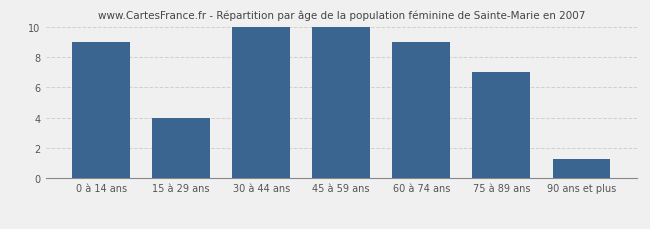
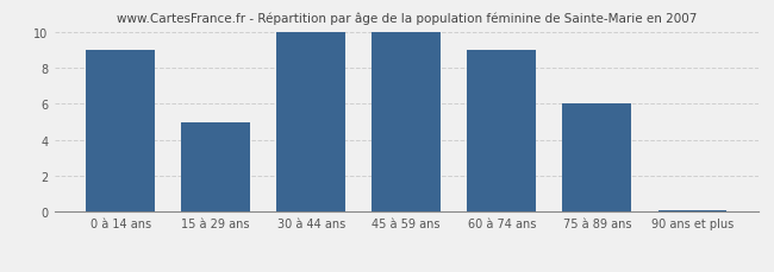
15 à 29 ans: 4.0 -> 5.0
75 à 89 ans: 7.0 -> 6.0
90 ans et plus: 1.3 -> 0.1
